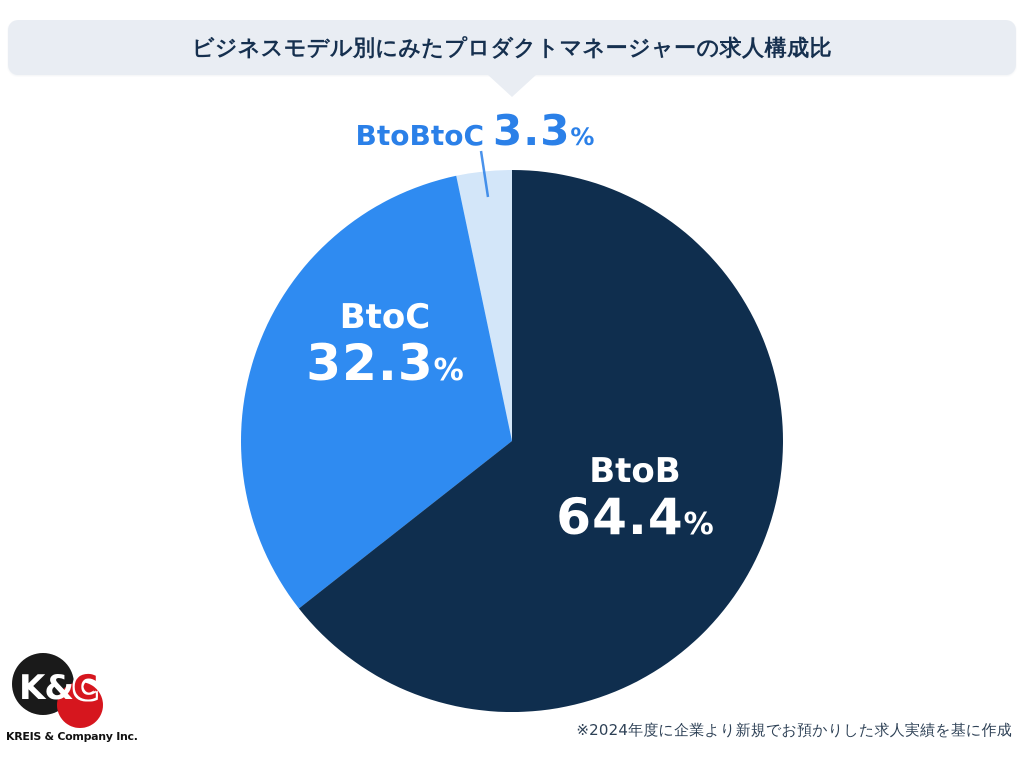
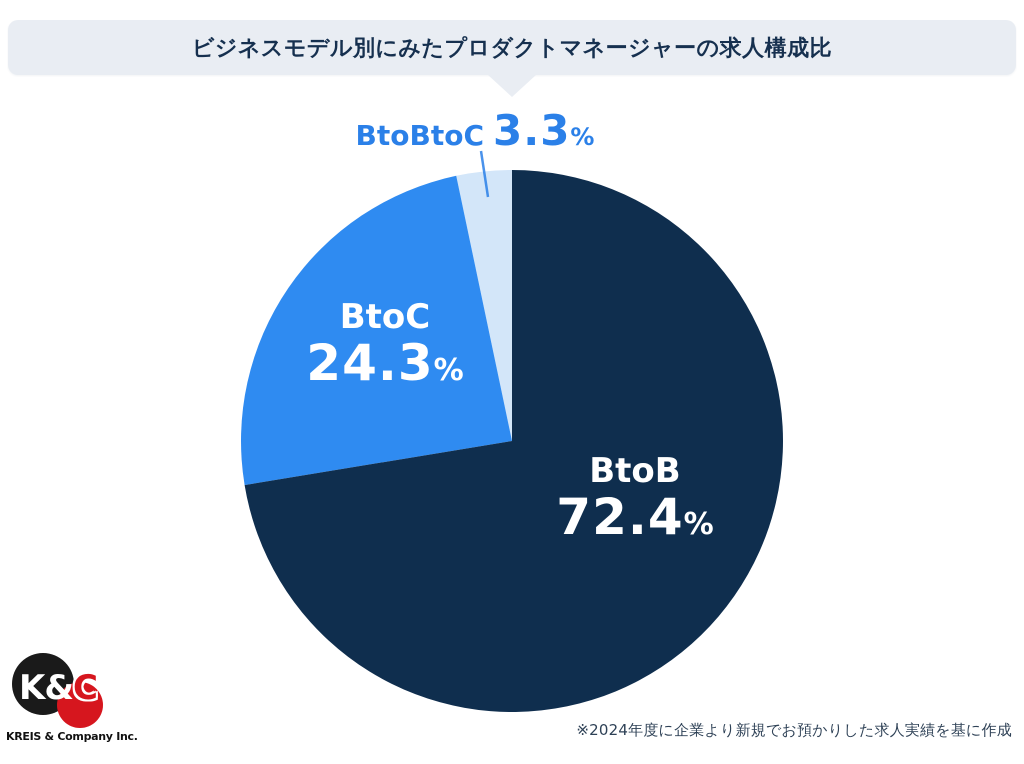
BtoB: 64.4 -> 72.4
BtoC: 32.3 -> 24.3
